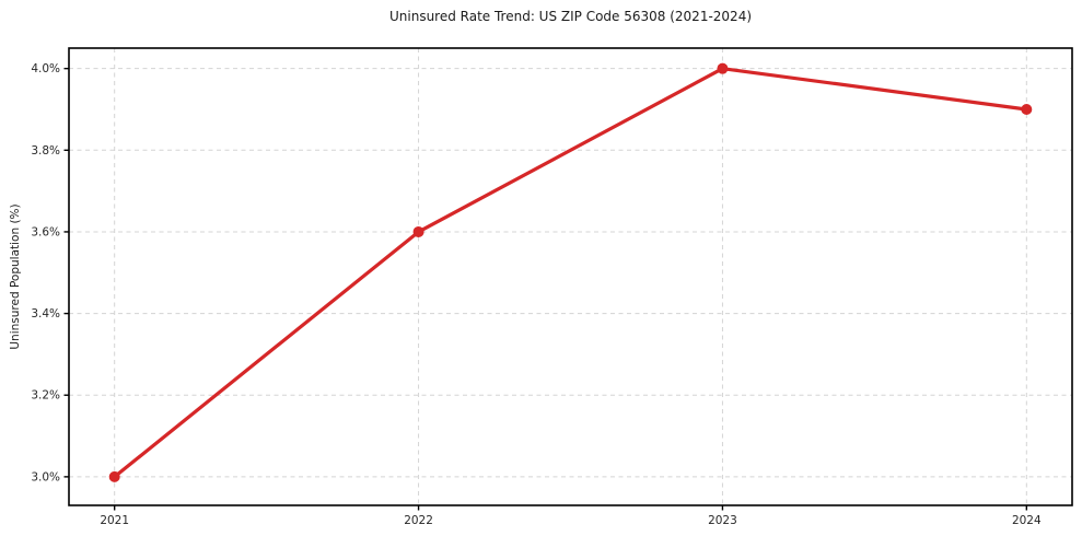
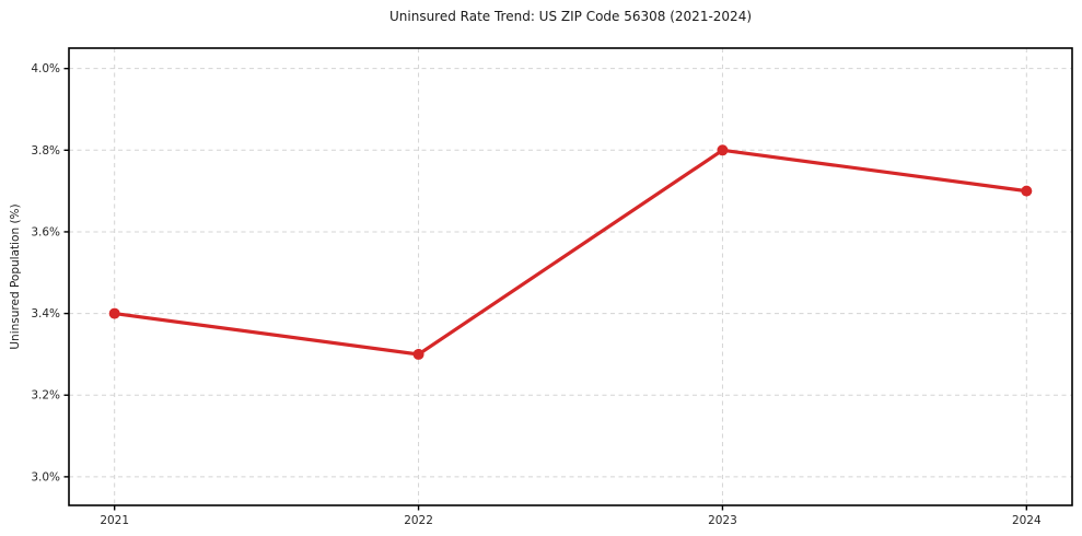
2021: 3.0% -> 3.4%
2022: 3.6% -> 3.3%
2023: 4.0% -> 3.8%
2024: 3.9% -> 3.7%
